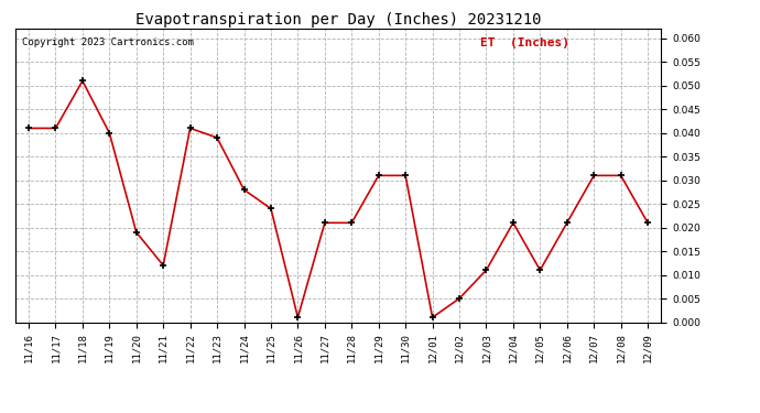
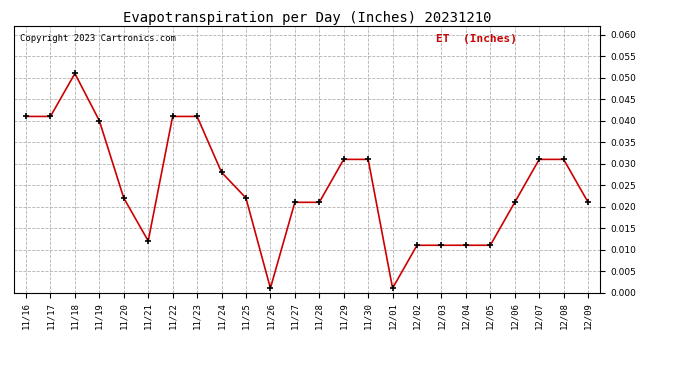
11/20: 0.019 -> 0.022
11/23: 0.039 -> 0.041
11/25: 0.024 -> 0.022
12/02: 0.005 -> 0.011
12/04: 0.021 -> 0.011
